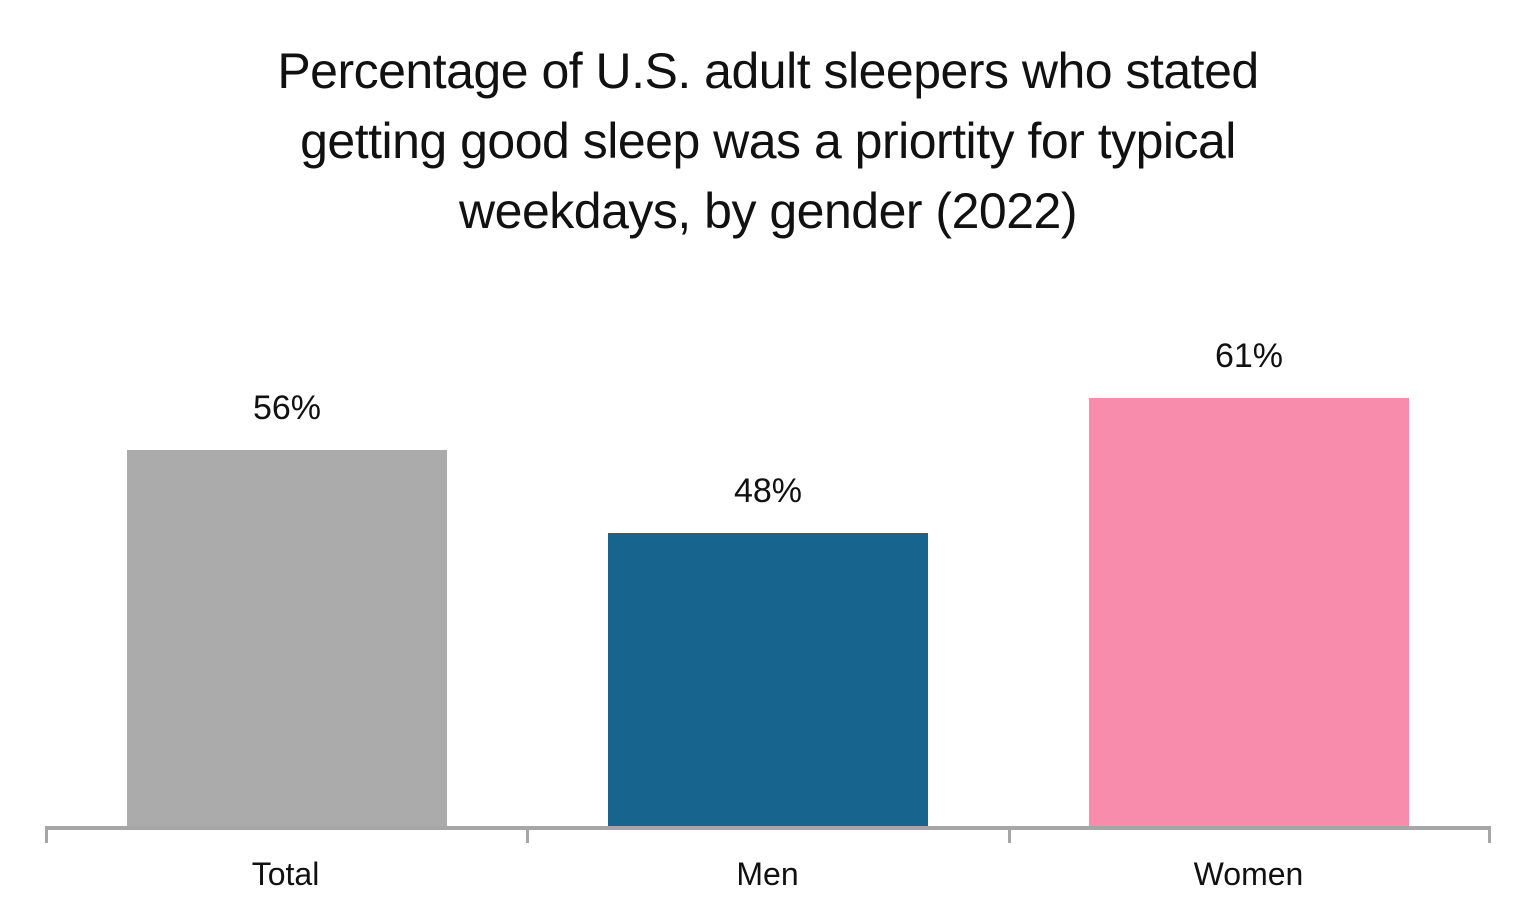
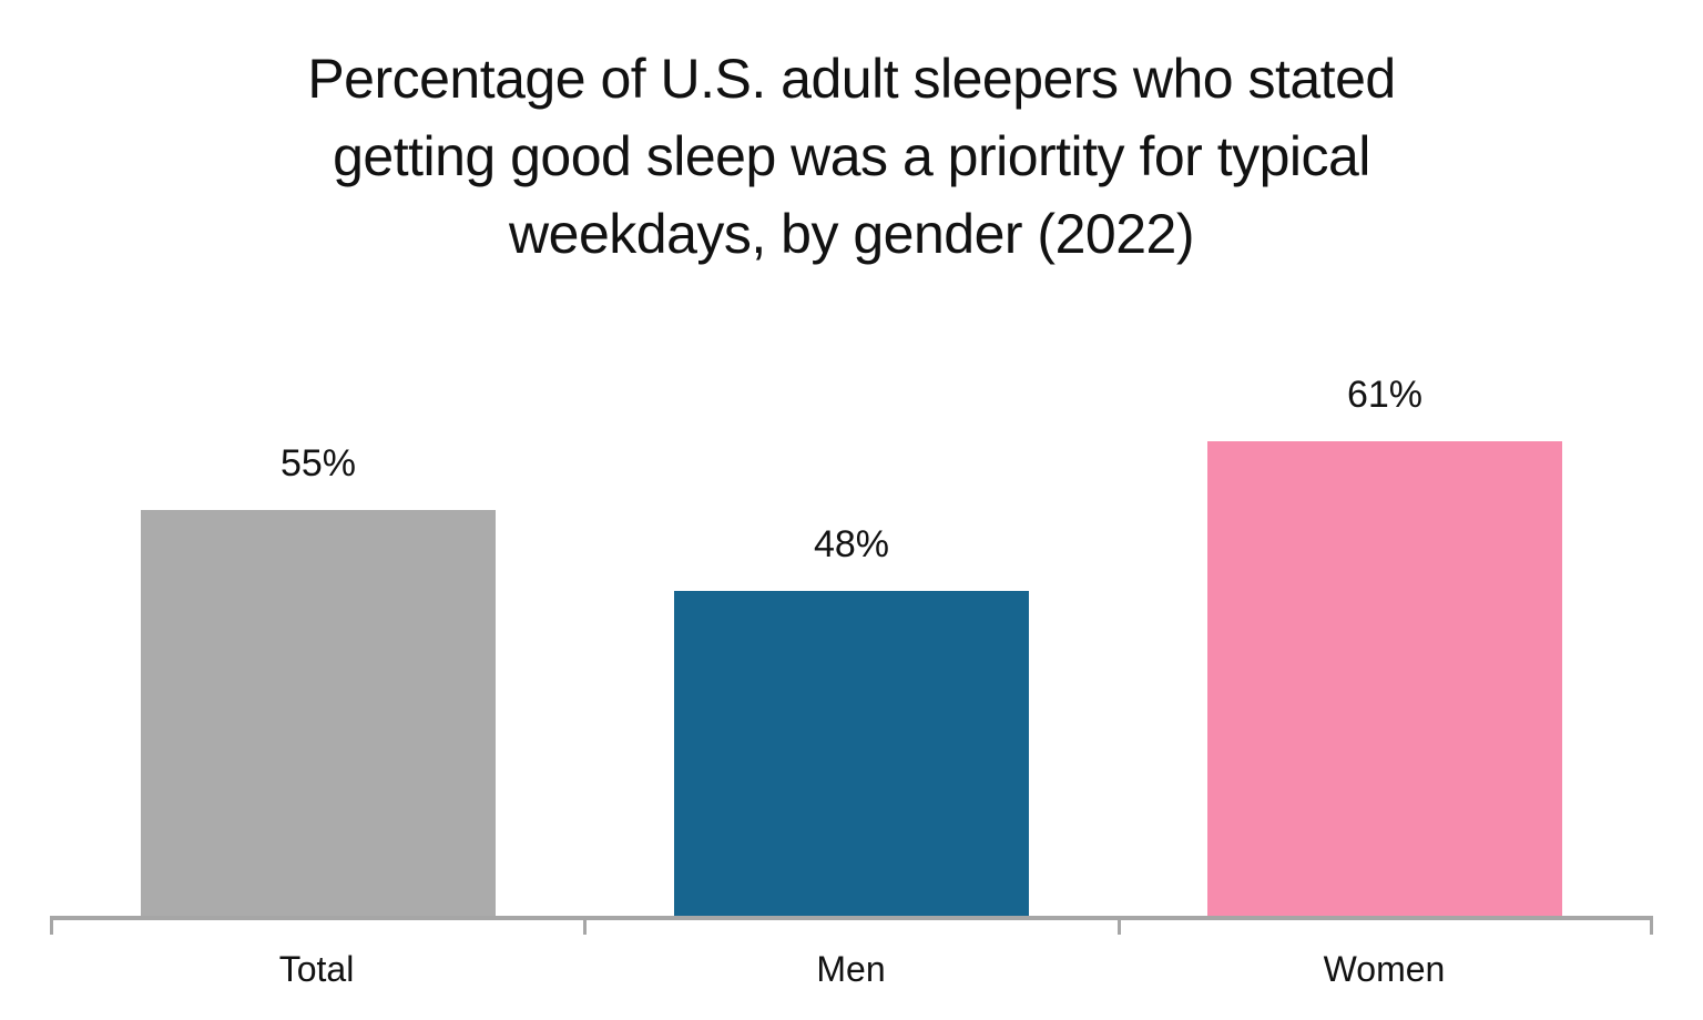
Total: 56% -> 55%
